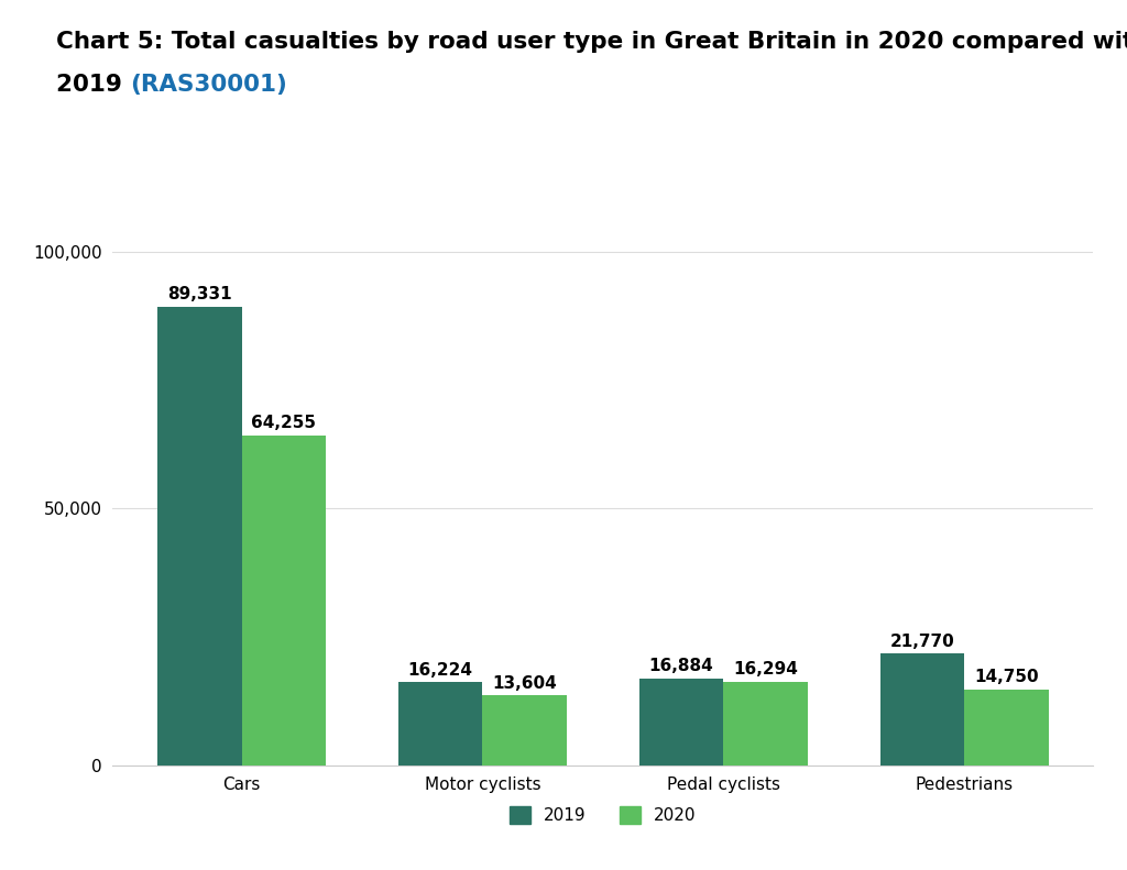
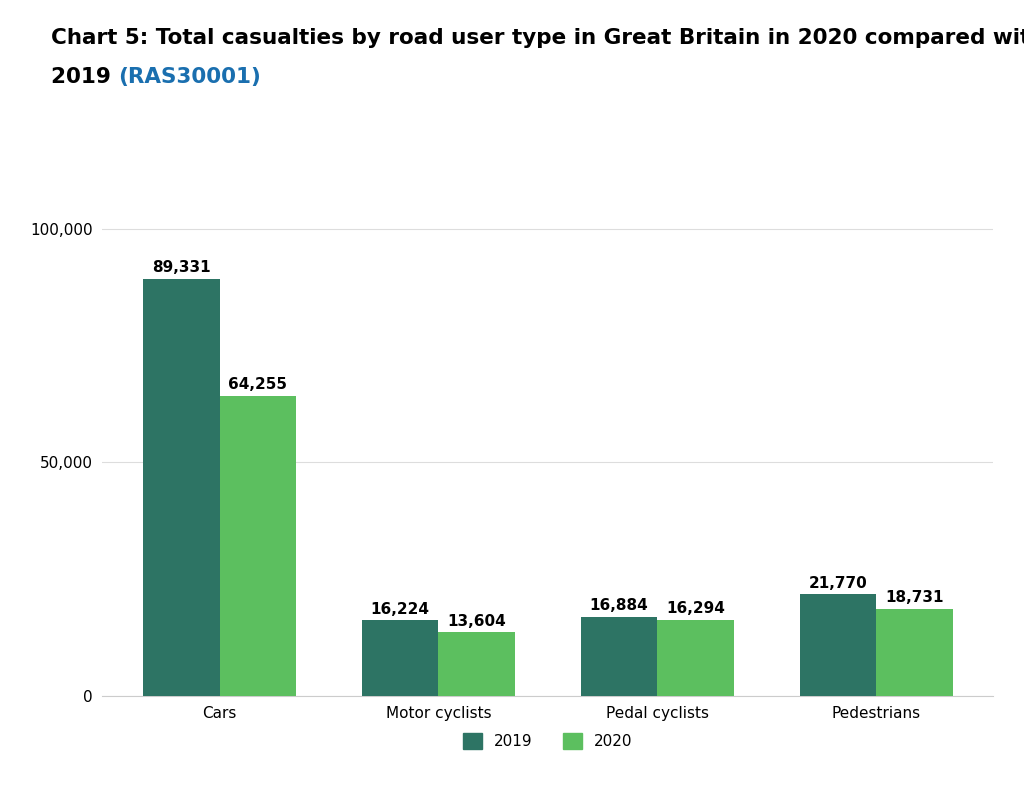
2020/Pedestrians: 14,750 -> 18,731
